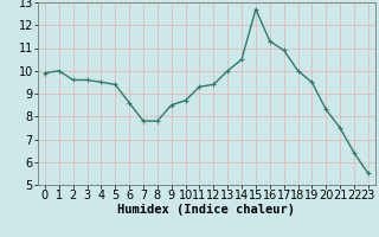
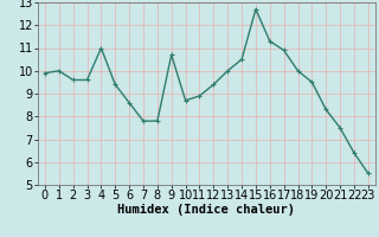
4: 9.5 -> 11.0
9: 8.5 -> 10.7
11: 9.3 -> 8.9
